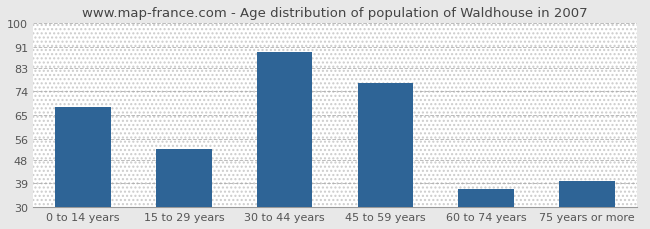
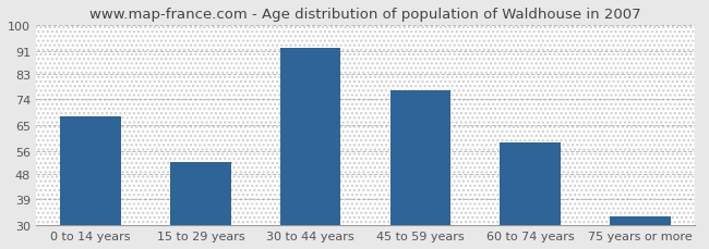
30 to 44 years: 89 -> 92
60 to 74 years: 37 -> 59
75 years or more: 40 -> 33
